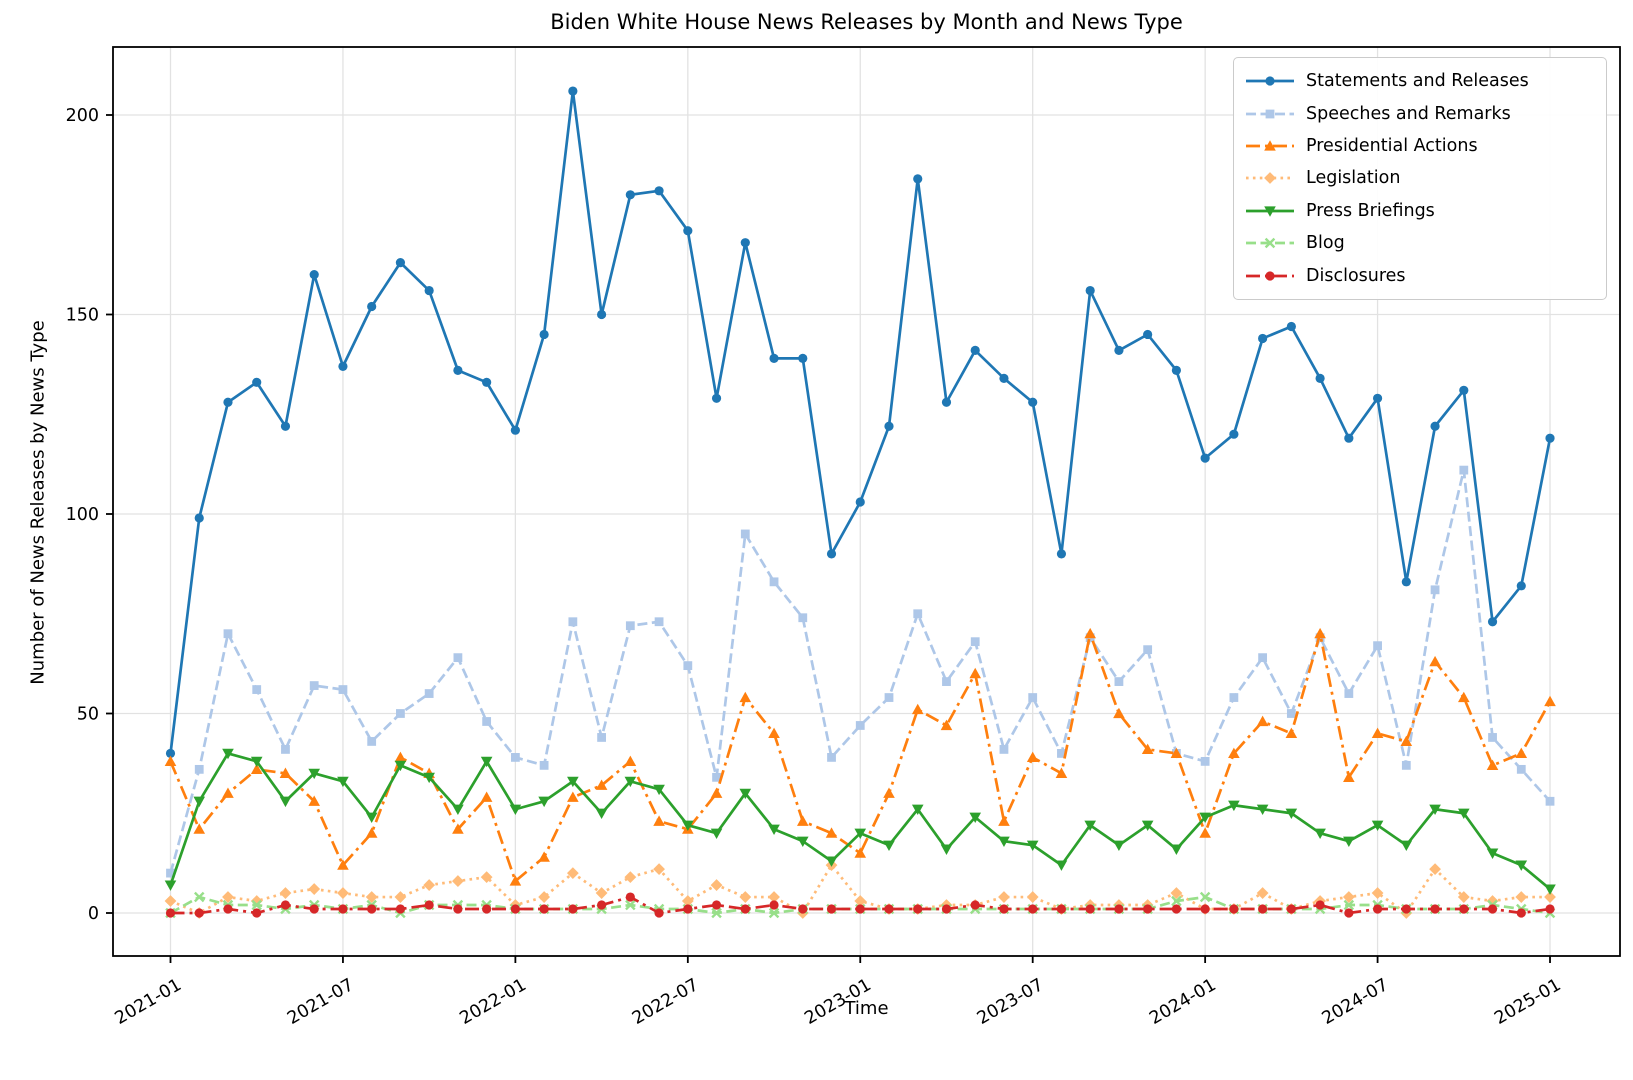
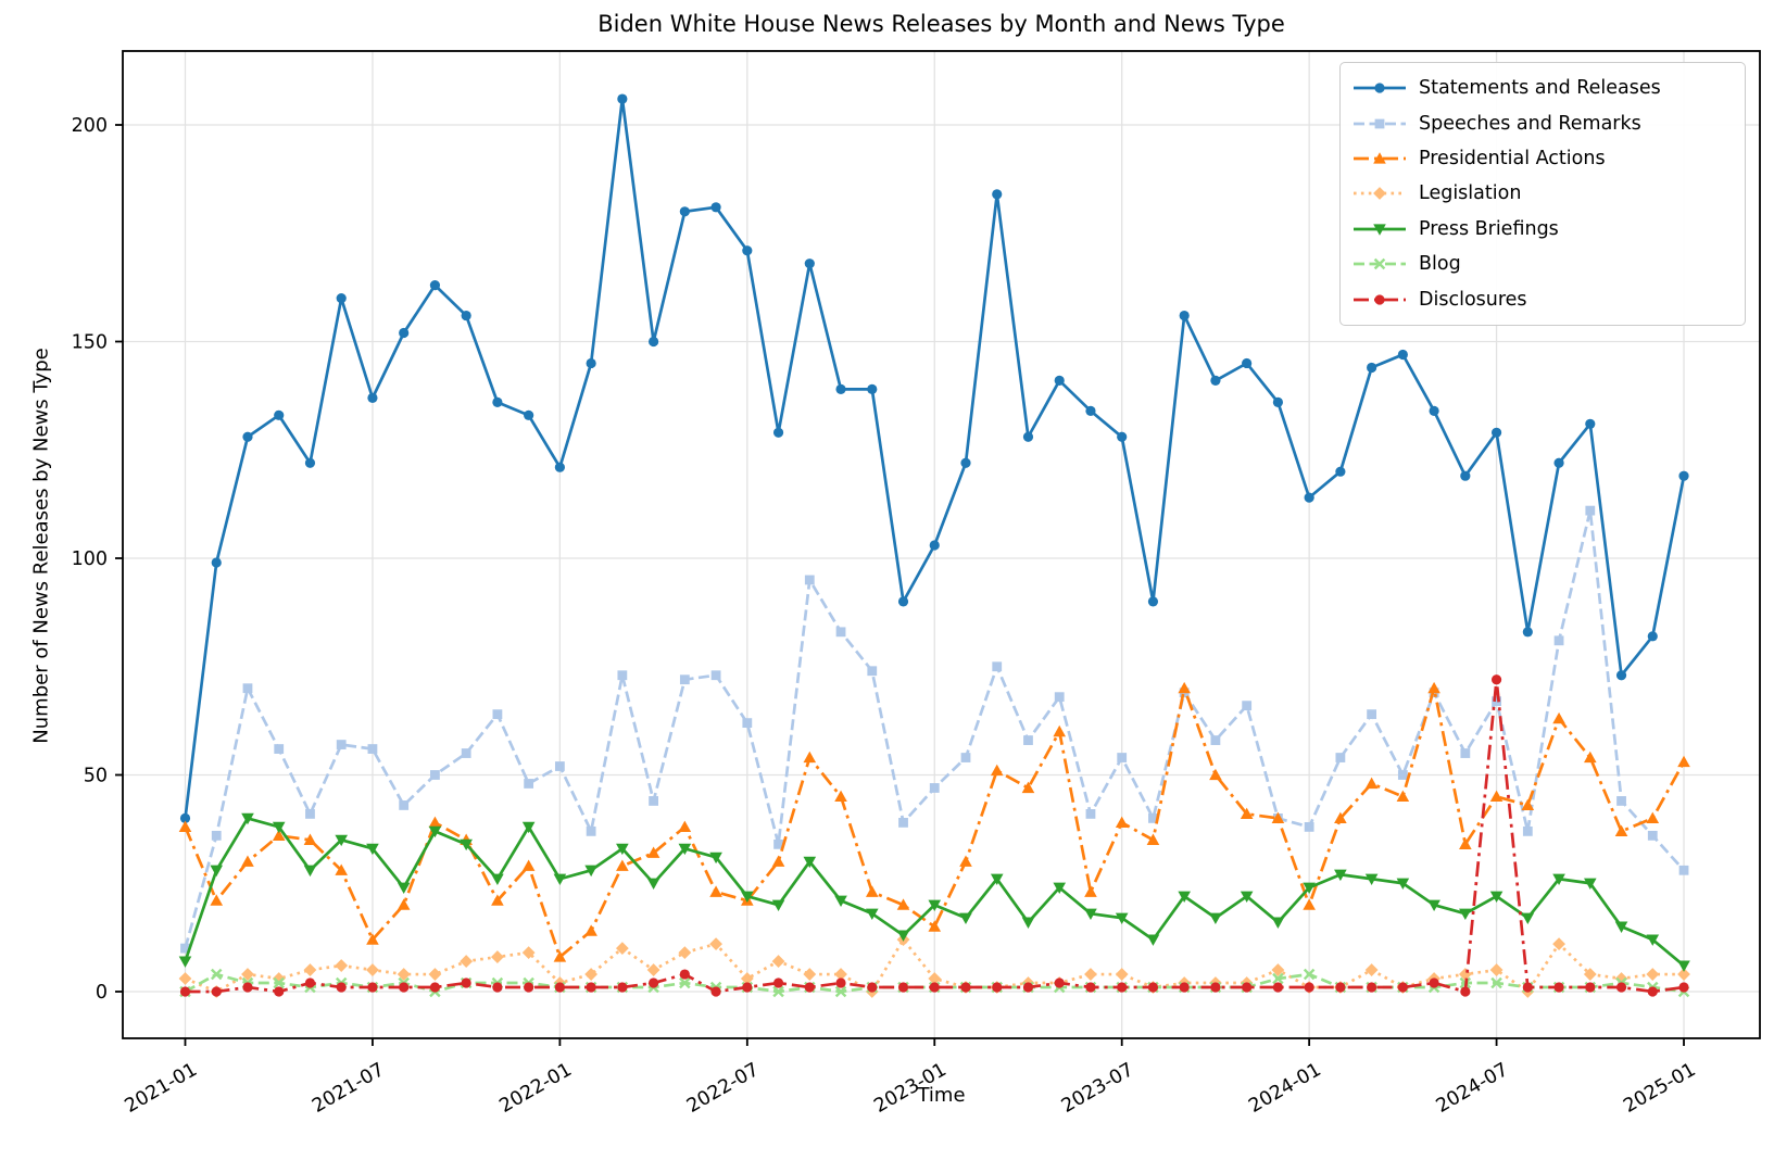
Speeches and Remarks/2022-01: 39 -> 52
Disclosures/2024-07: 1 -> 72
